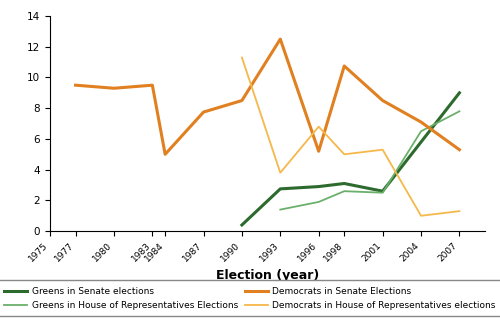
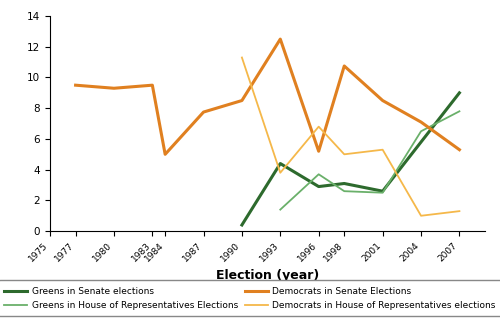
Greens in Senate elections/1993: 2.8 -> 4.4
Greens in House of Representatives Elections/1996: 1.9 -> 3.7
